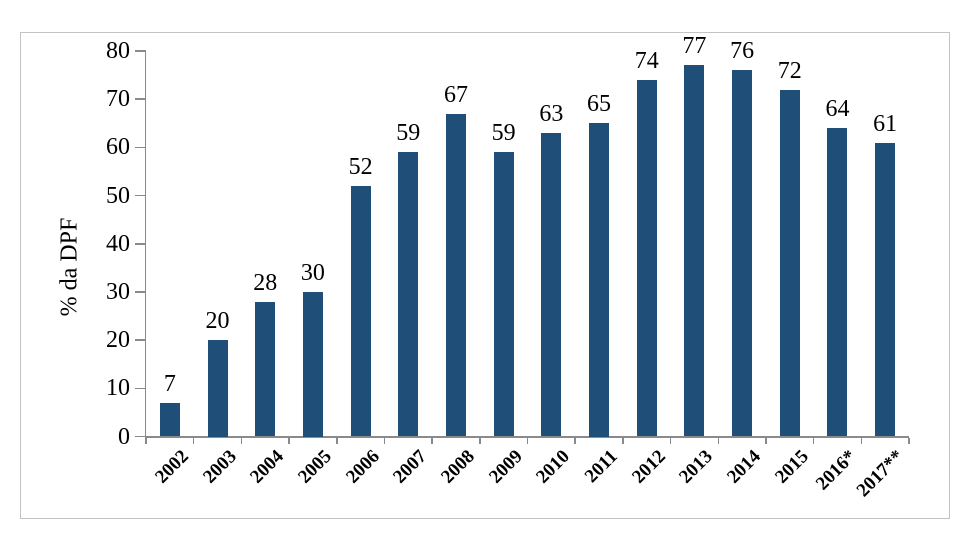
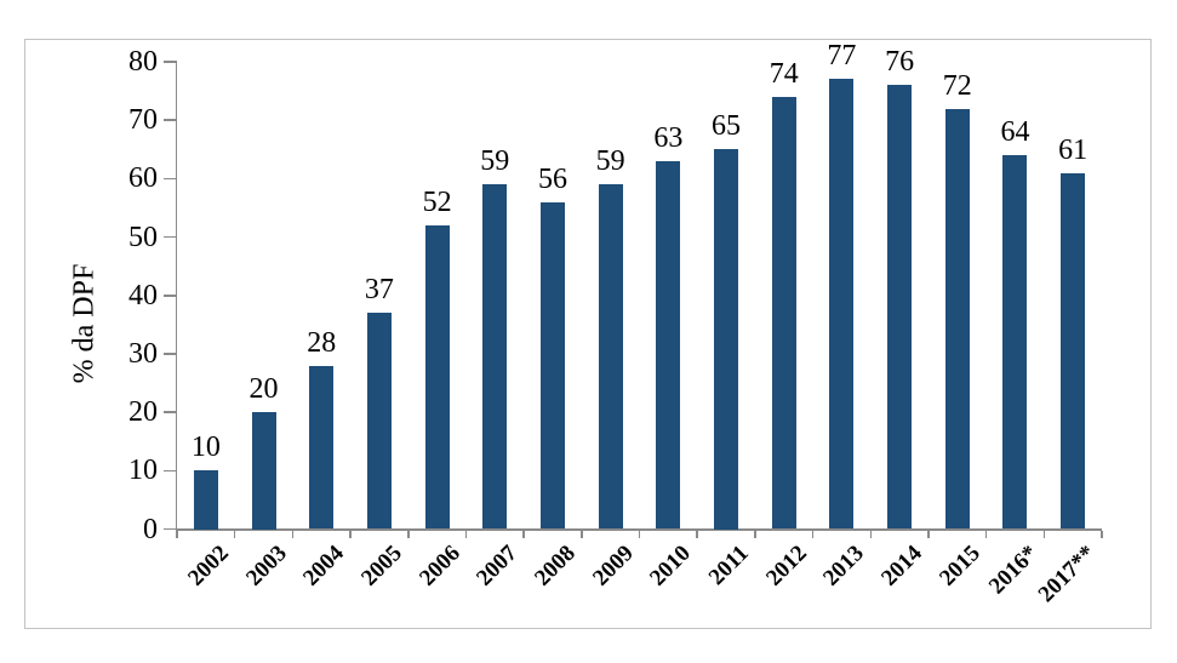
2002: 7 -> 10
2005: 30 -> 37
2008: 67 -> 56
